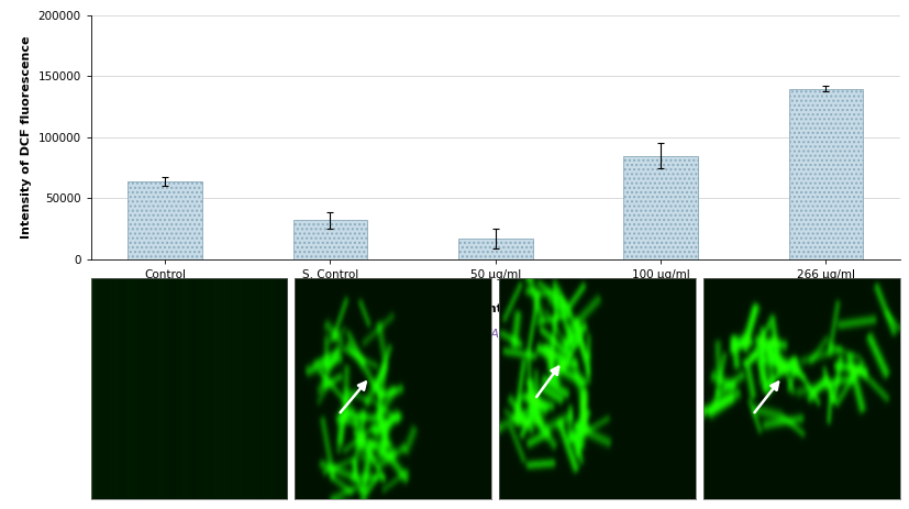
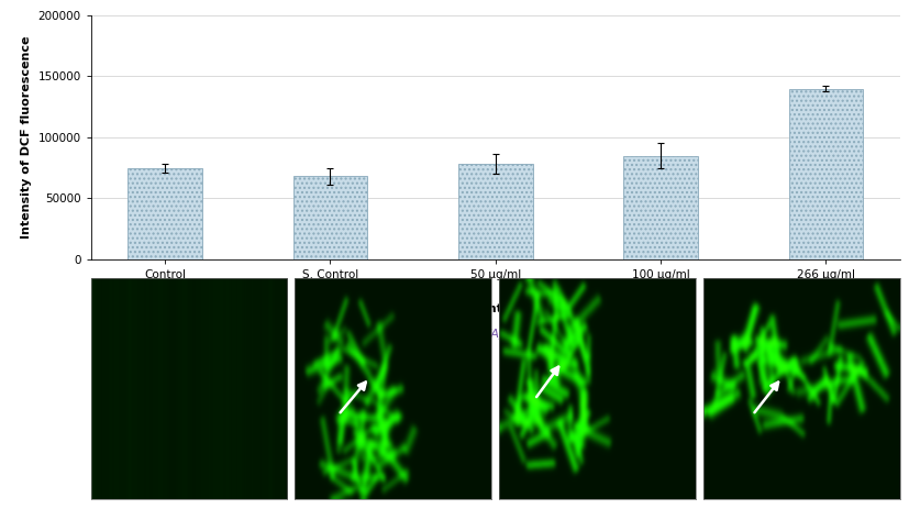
Control: 64000 -> 75000
S. Control: 32000 -> 68000
50 µg/ml: 17000 -> 78000
